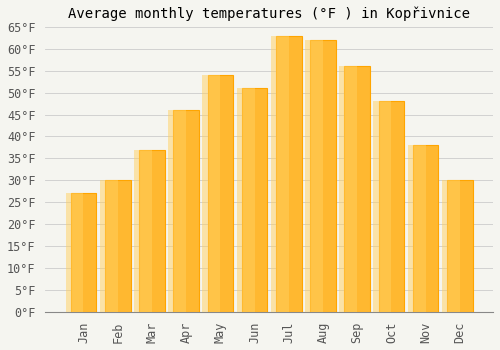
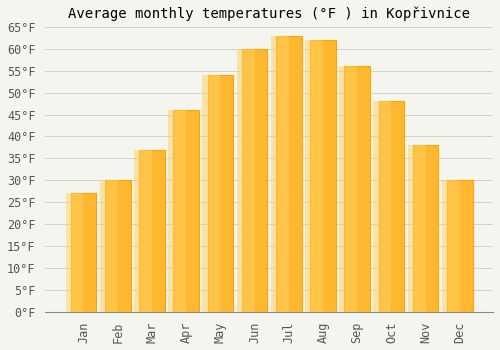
Jun: 51°F -> 60°F
